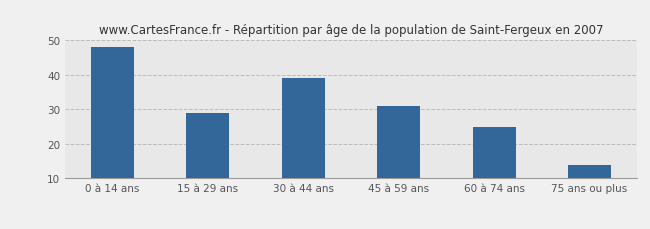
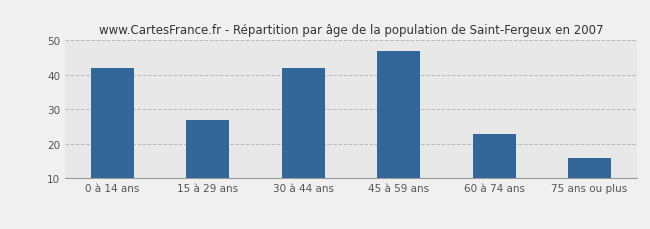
0 à 14 ans: 48 -> 42
15 à 29 ans: 29 -> 27
30 à 44 ans: 39 -> 42
45 à 59 ans: 31 -> 47
60 à 74 ans: 25 -> 23
75 ans ou plus: 14 -> 16
